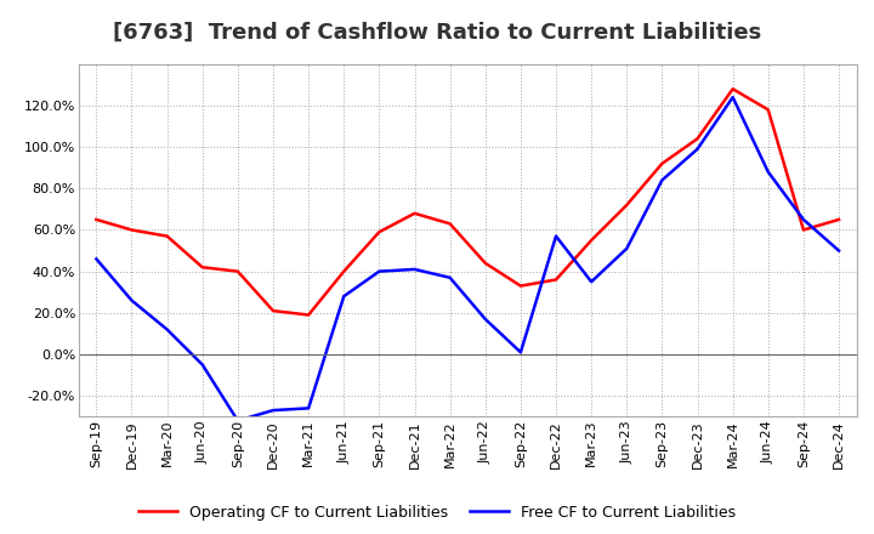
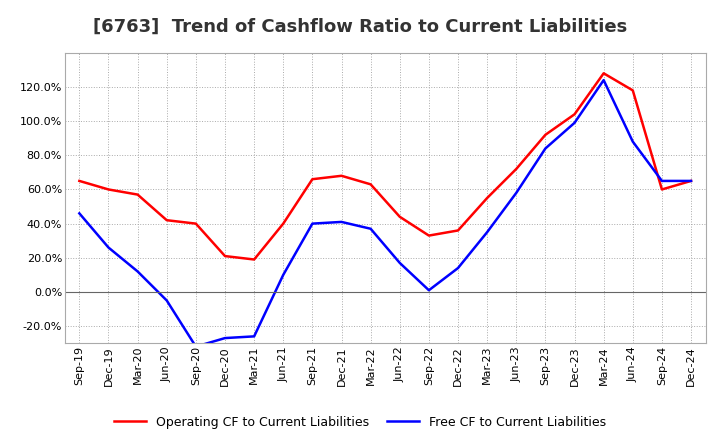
Free CF to Current Liabilities/Jun-21: 28% -> 10%
Operating CF to Current Liabilities/Sep-21: 59% -> 66%
Free CF to Current Liabilities/Dec-22: 57% -> 14%
Free CF to Current Liabilities/Jun-23: 51% -> 58%
Free CF to Current Liabilities/Dec-24: 50% -> 65%
